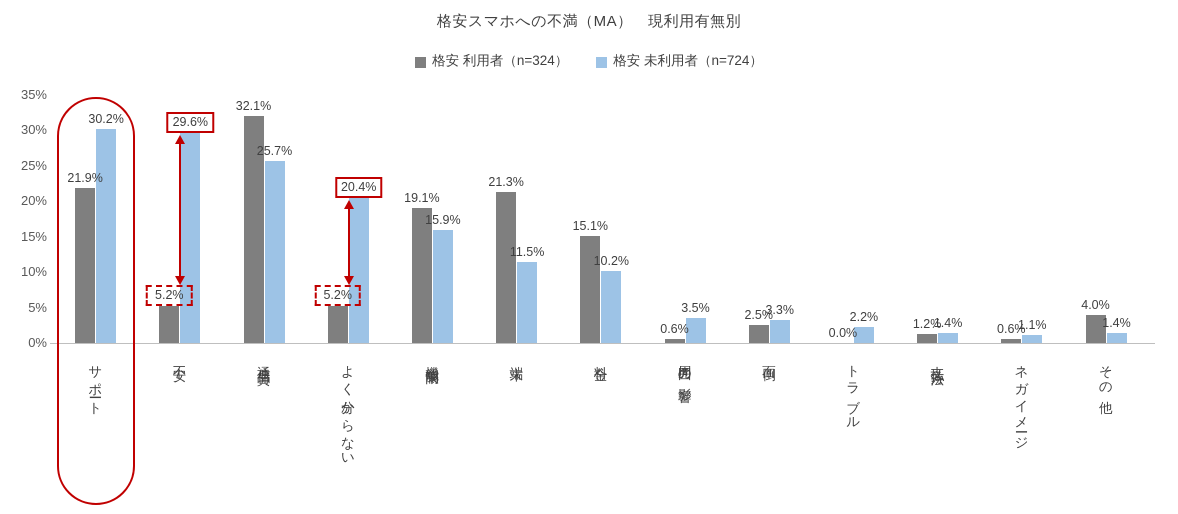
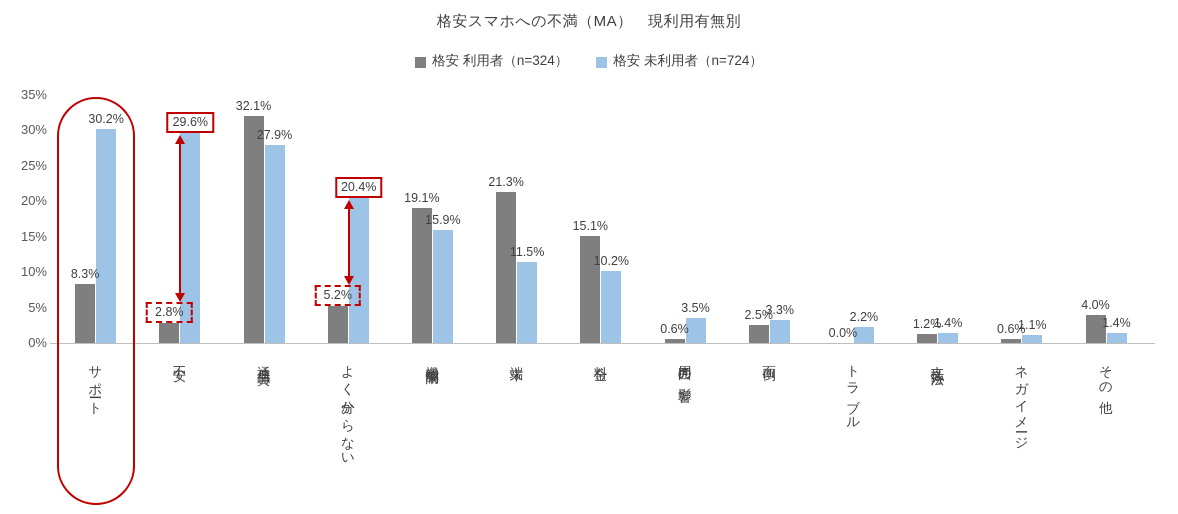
格安 利用者（n=324）/サポート: 21.9% -> 8.3%
格安 利用者（n=324）/不安: 5.2% -> 2.8%
格安 未利用者（n=724）/通信品質: 25.7% -> 27.9%
